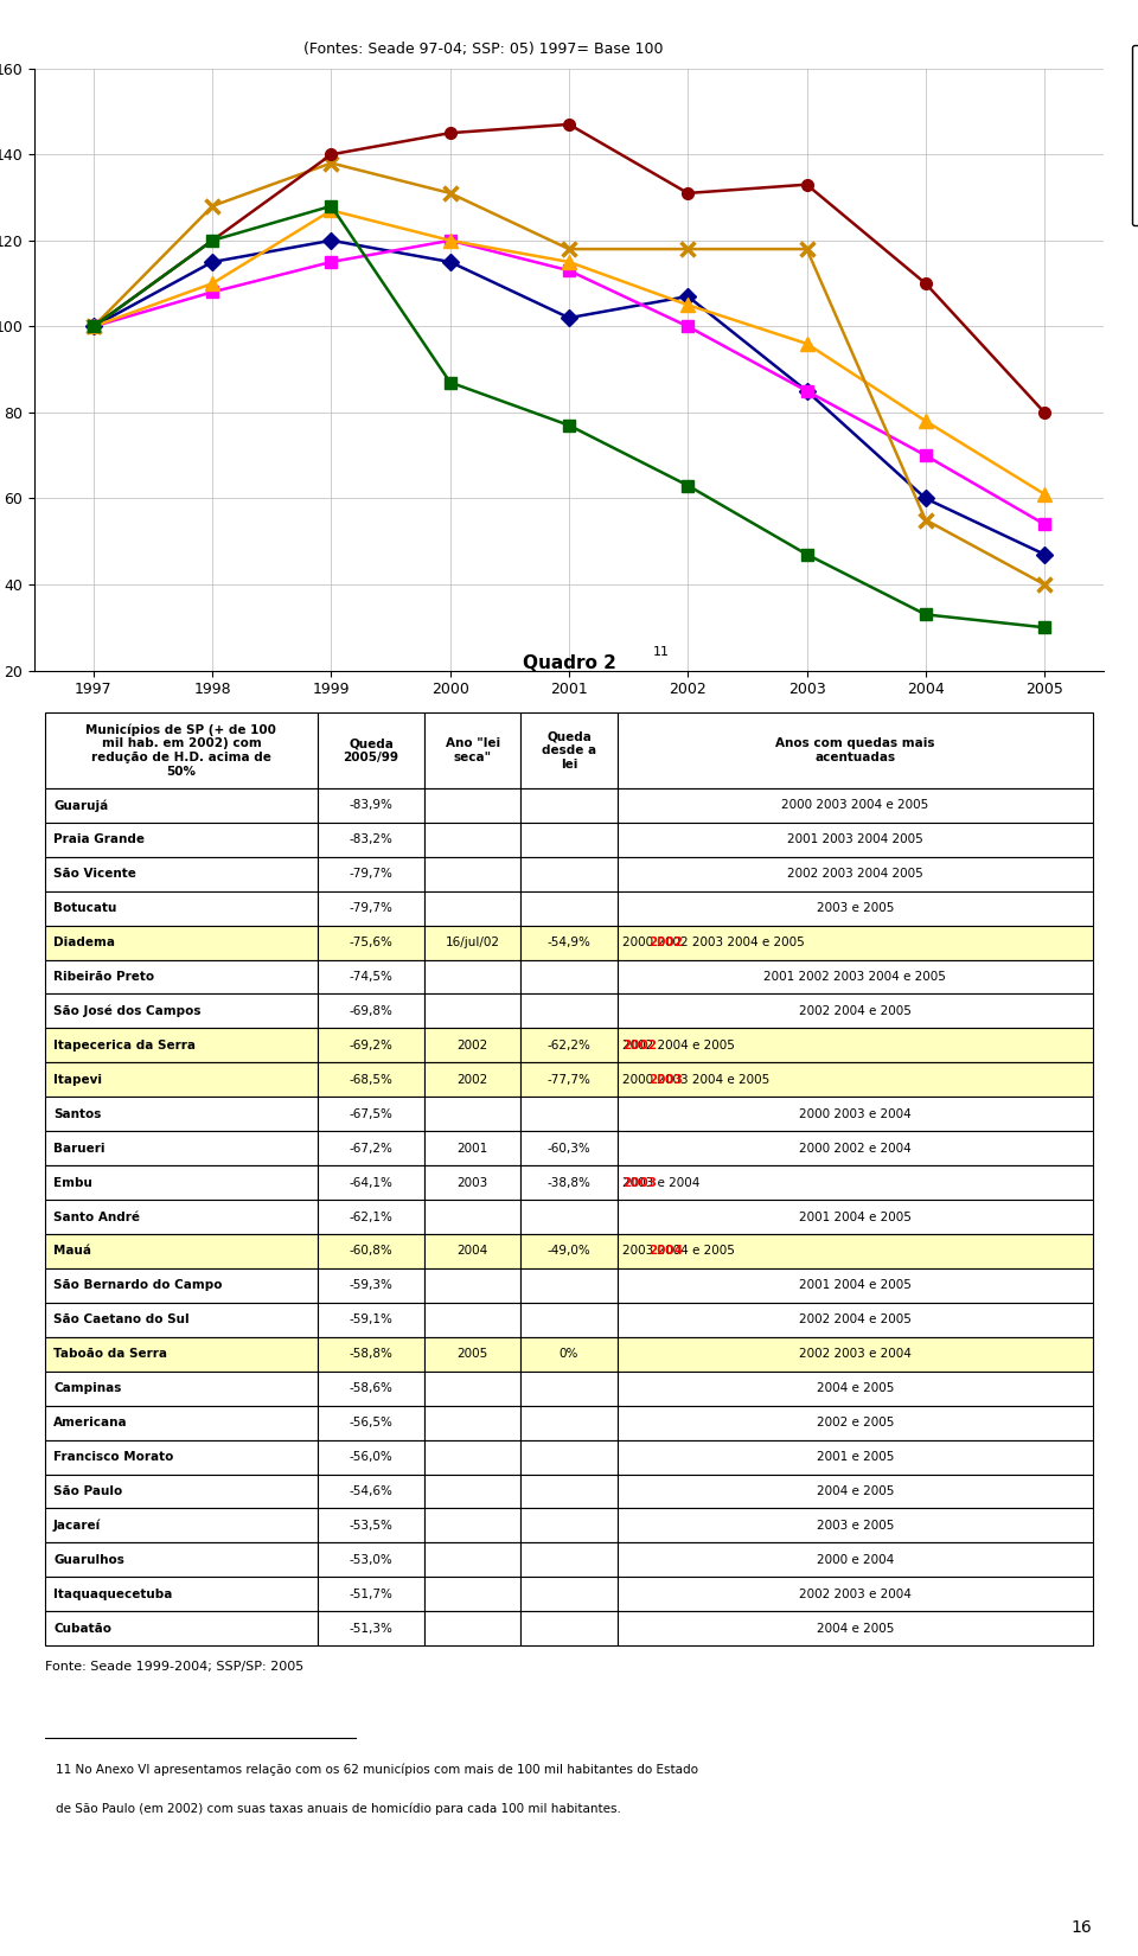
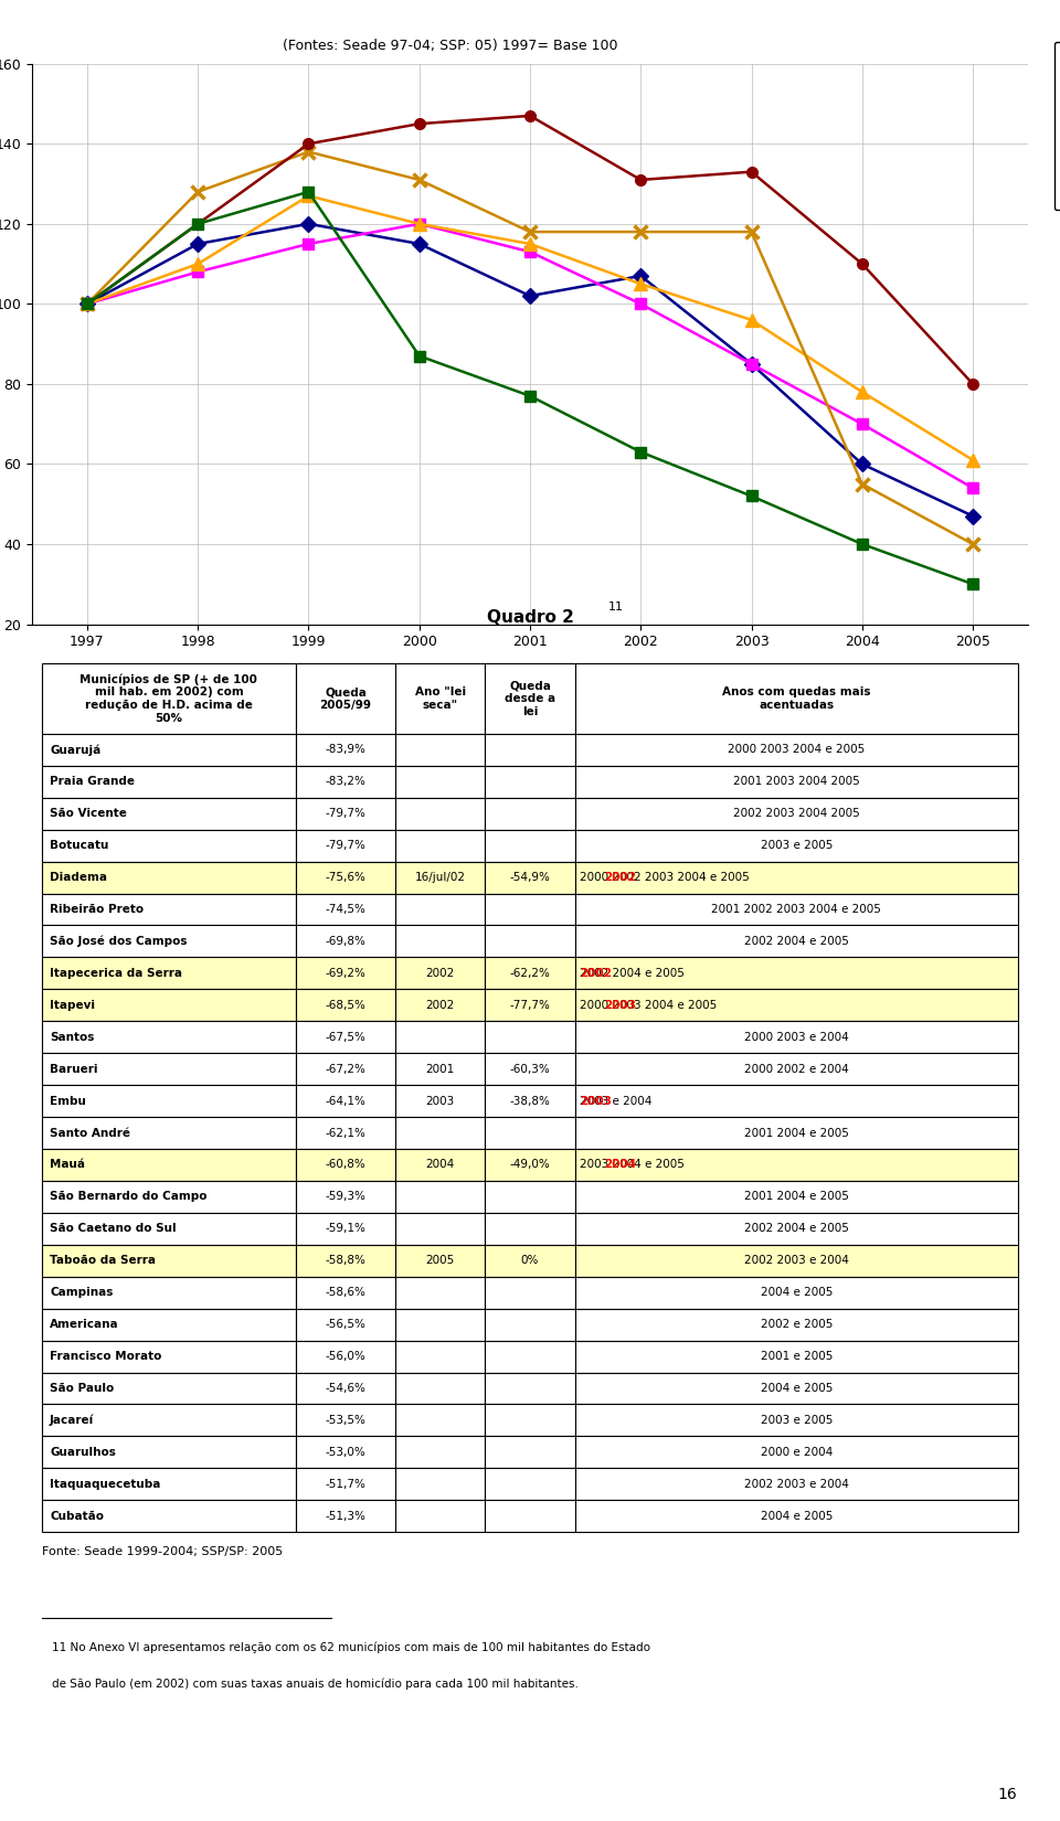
Diadema/2003: 47 -> 52
Diadema/2004: 33 -> 40
